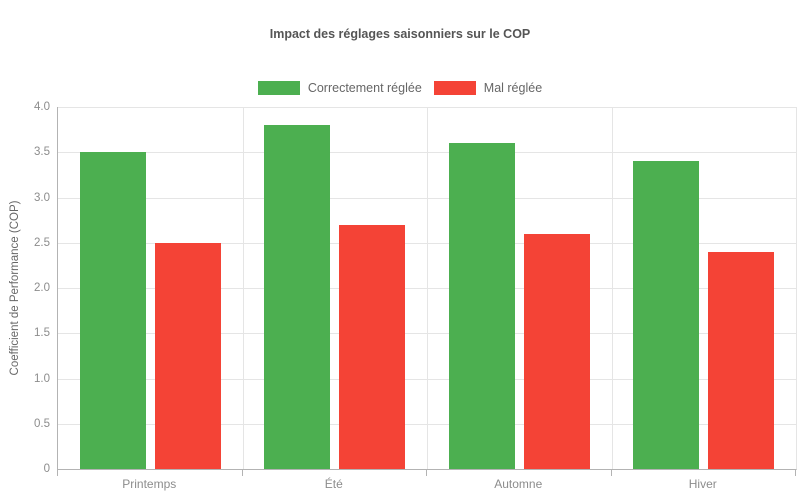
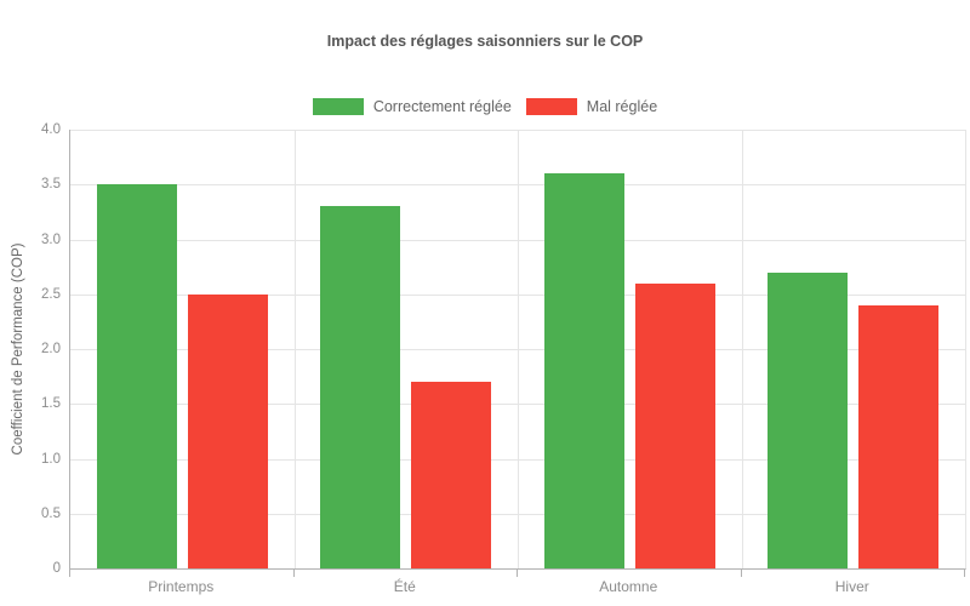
Correctement réglée/Été: 3.8 -> 3.3
Mal réglée/Été: 2.7 -> 1.7
Correctement réglée/Hiver: 3.4 -> 2.7
